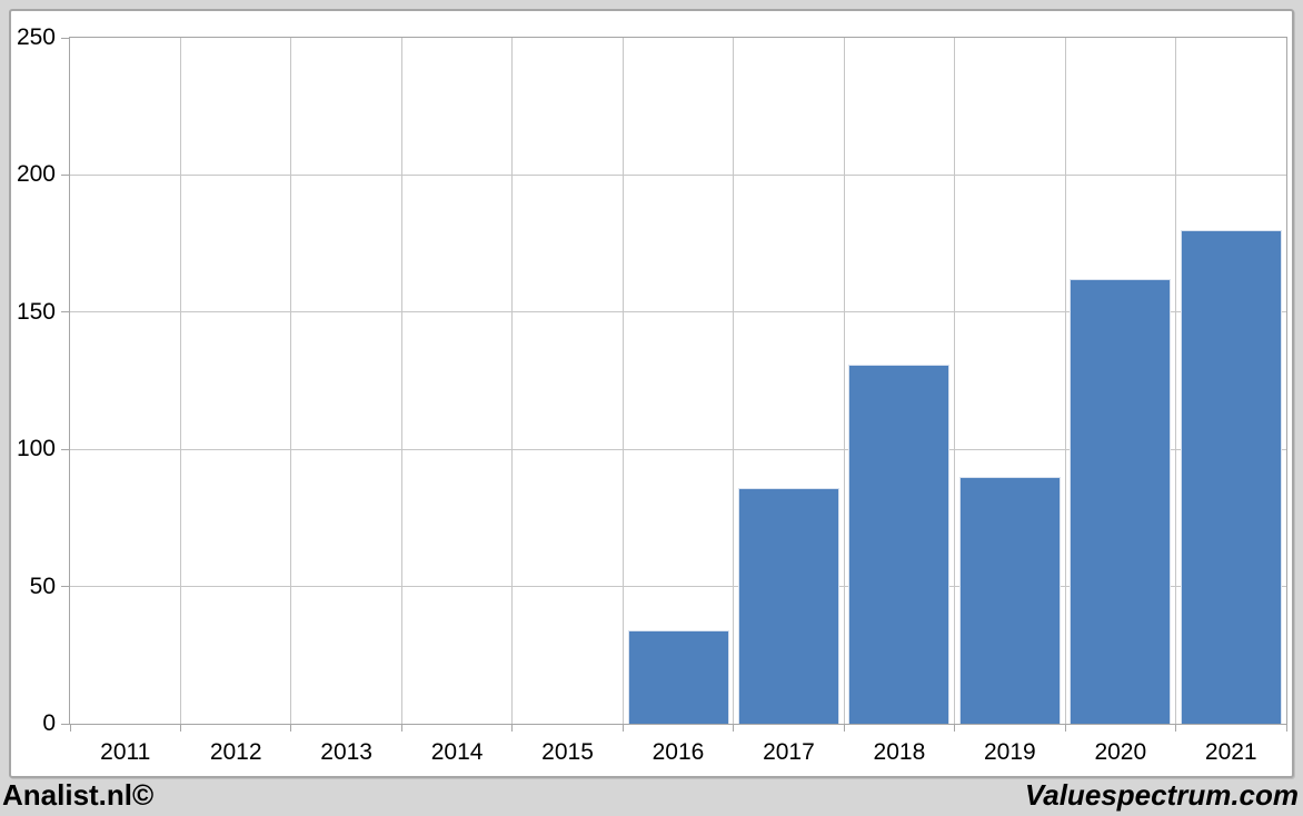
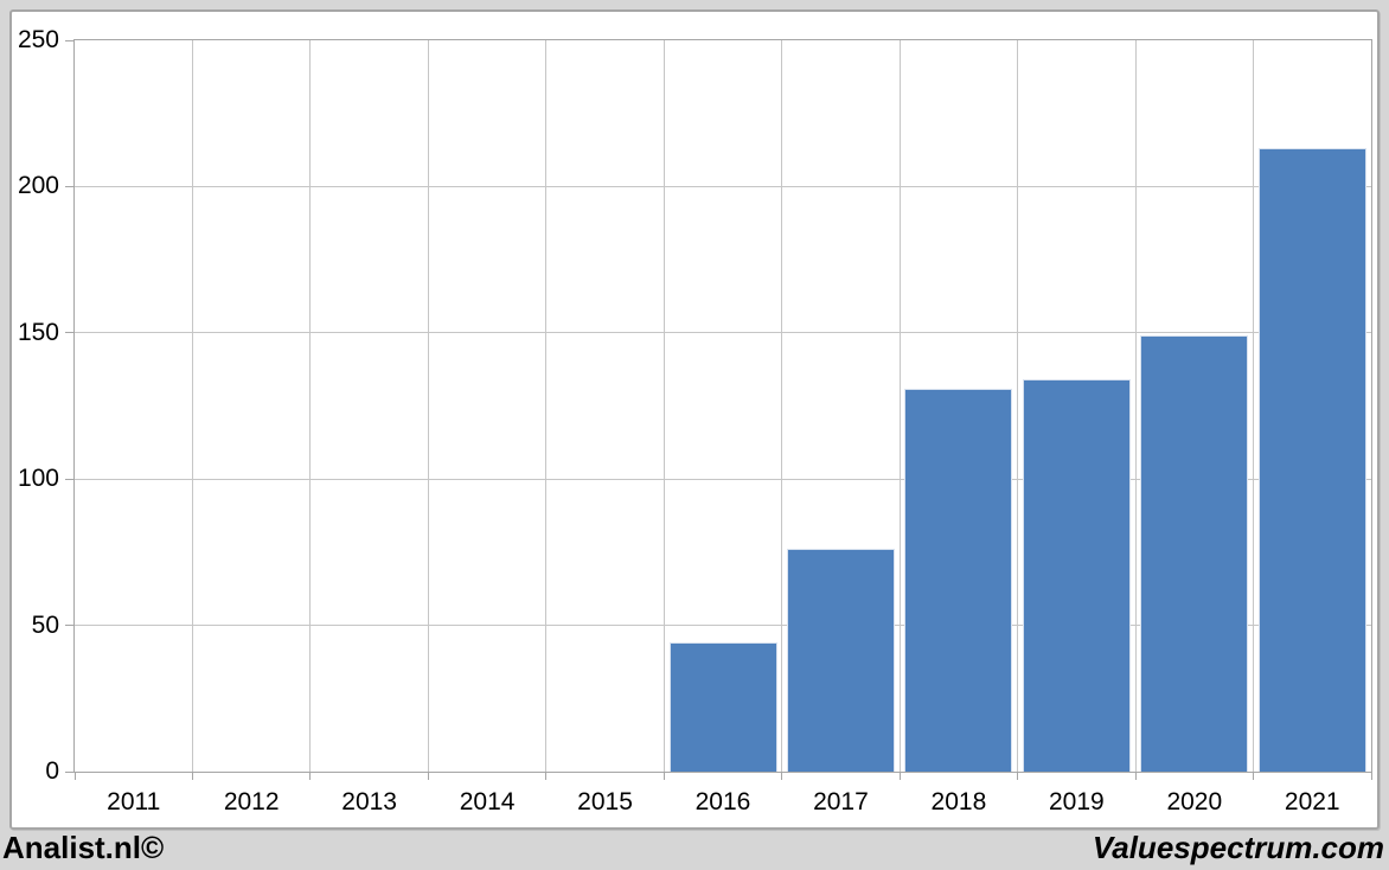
2016: 34 -> 44
2017: 86 -> 76
2019: 90 -> 134
2020: 162 -> 149
2021: 180 -> 213
